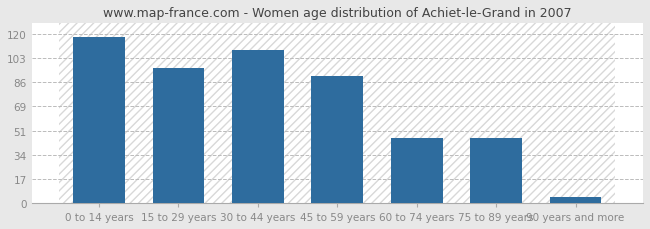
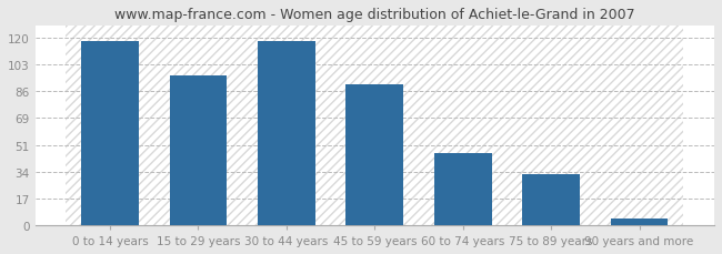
30 to 44 years: 109 -> 118
75 to 89 years: 46 -> 33
